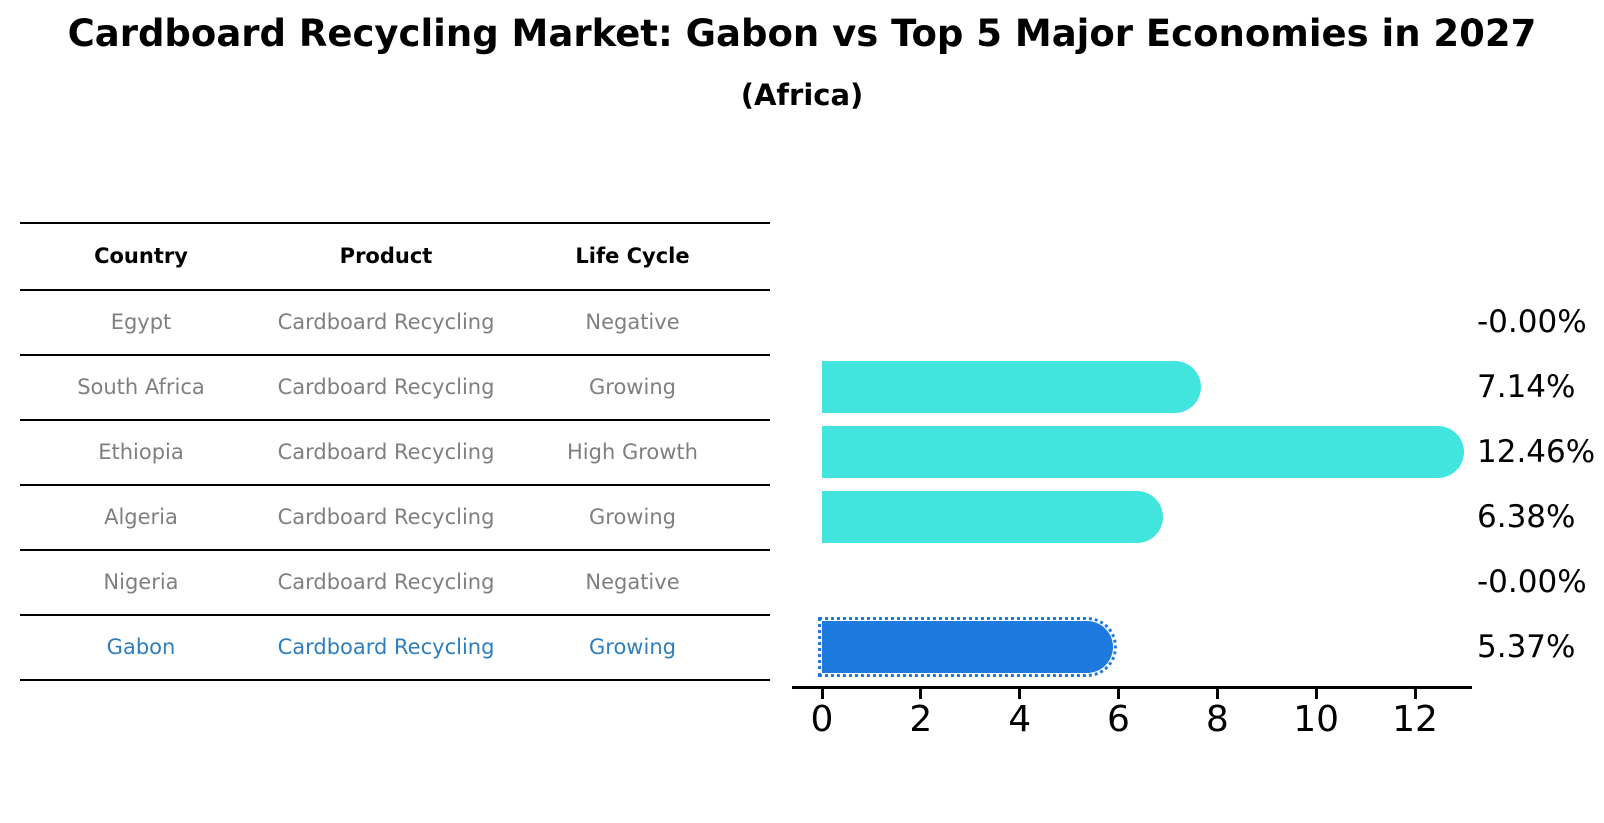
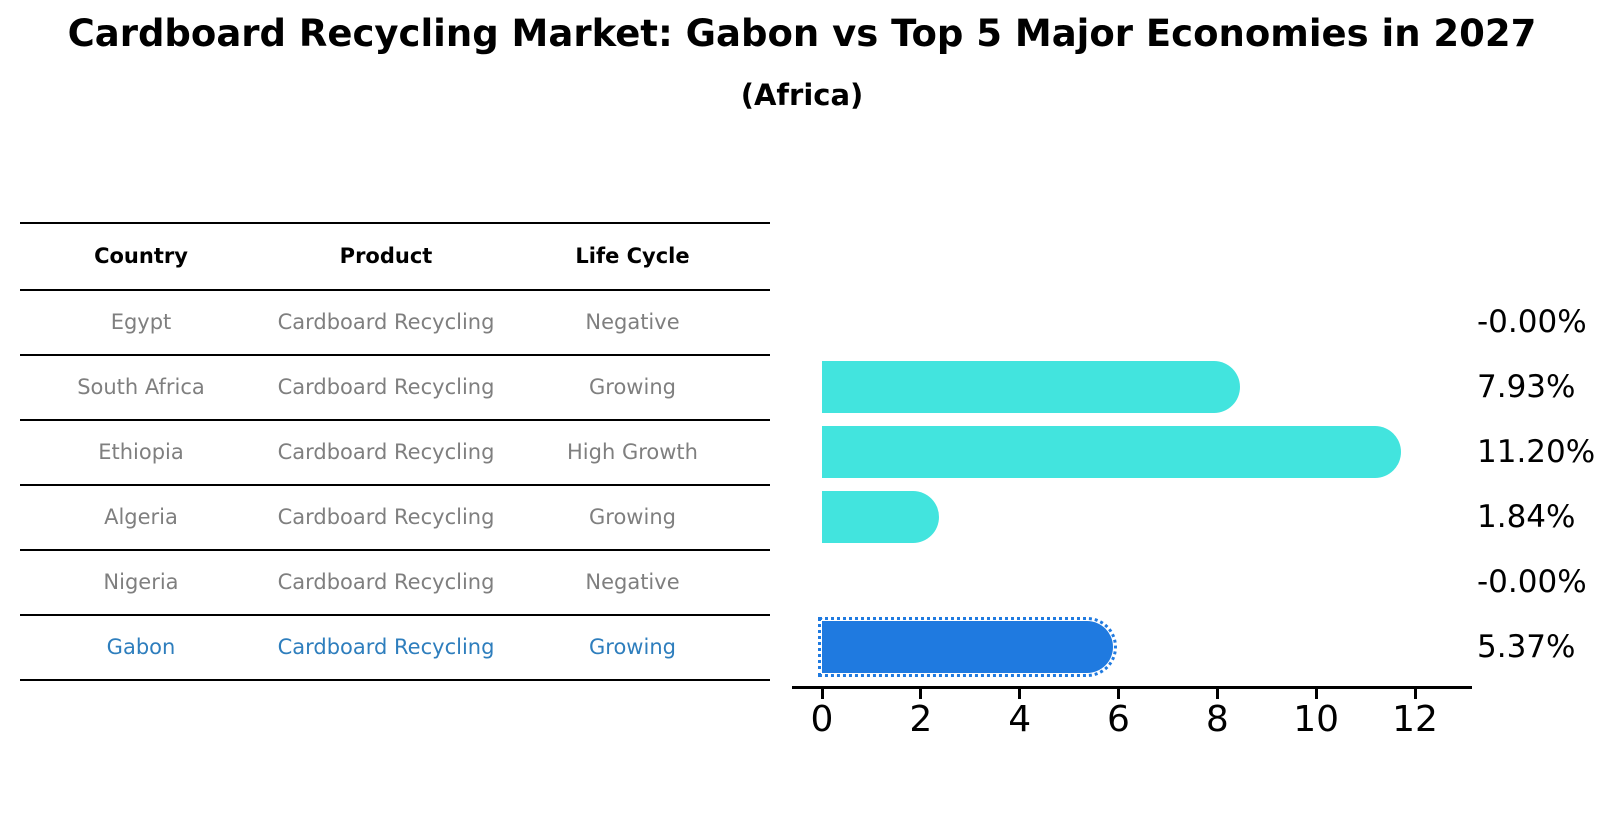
South Africa: 7.14% -> 7.93%
Ethiopia: 12.46% -> 11.20%
Algeria: 6.38% -> 1.84%
